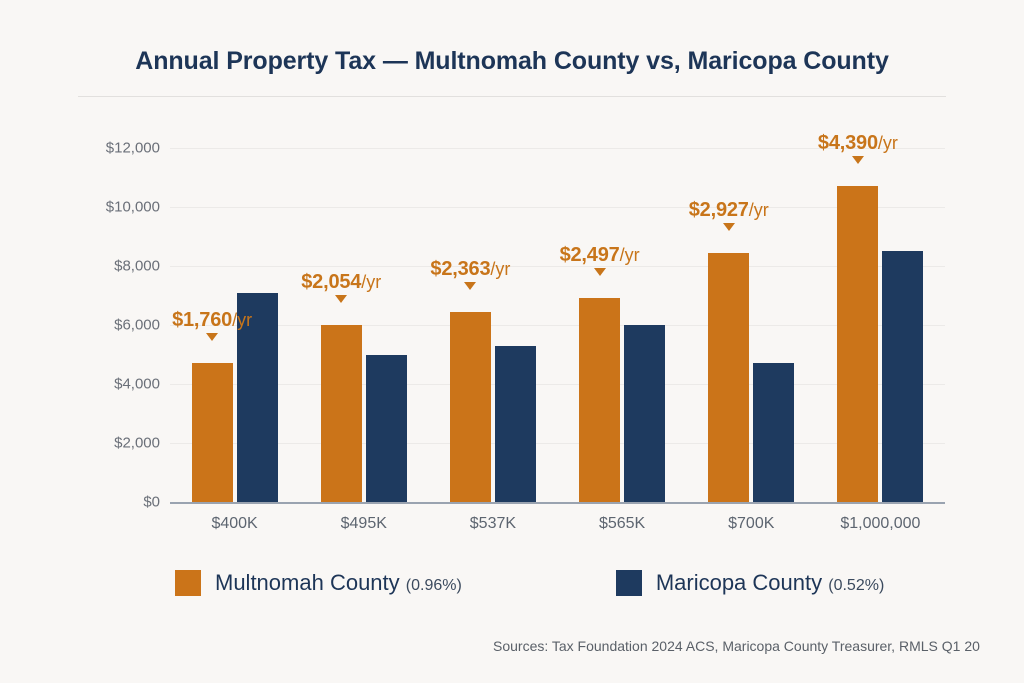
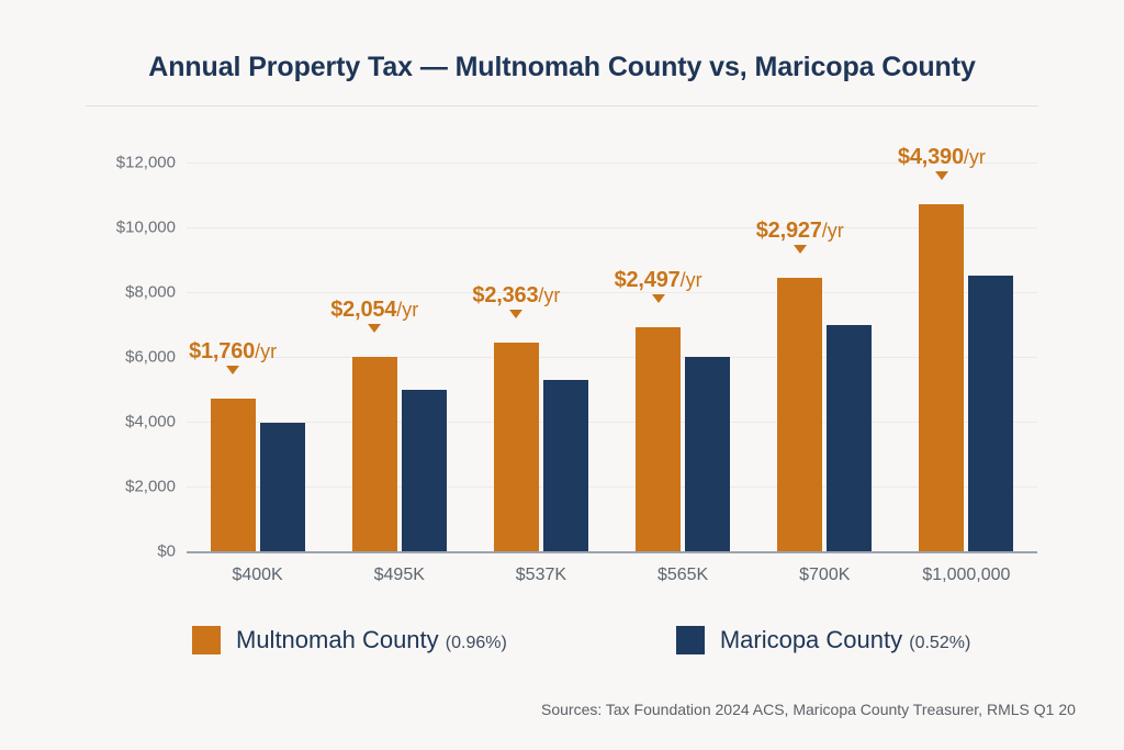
Maricopa County/$400K: $7100 -> $4000
Maricopa County/$700K: $4700 -> $7000
